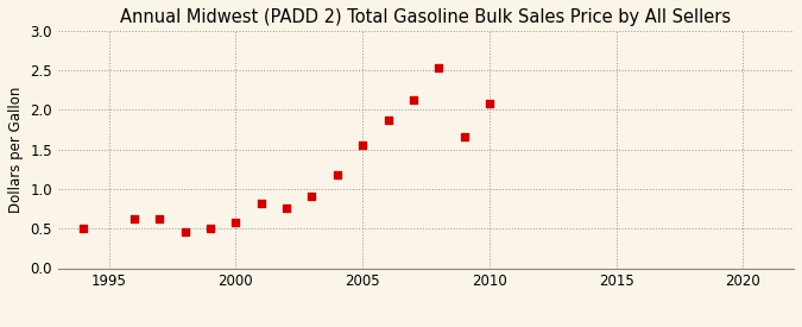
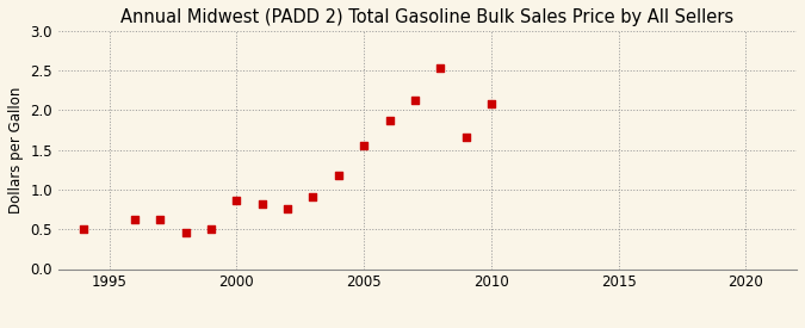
2000: 0.58 -> 0.86
